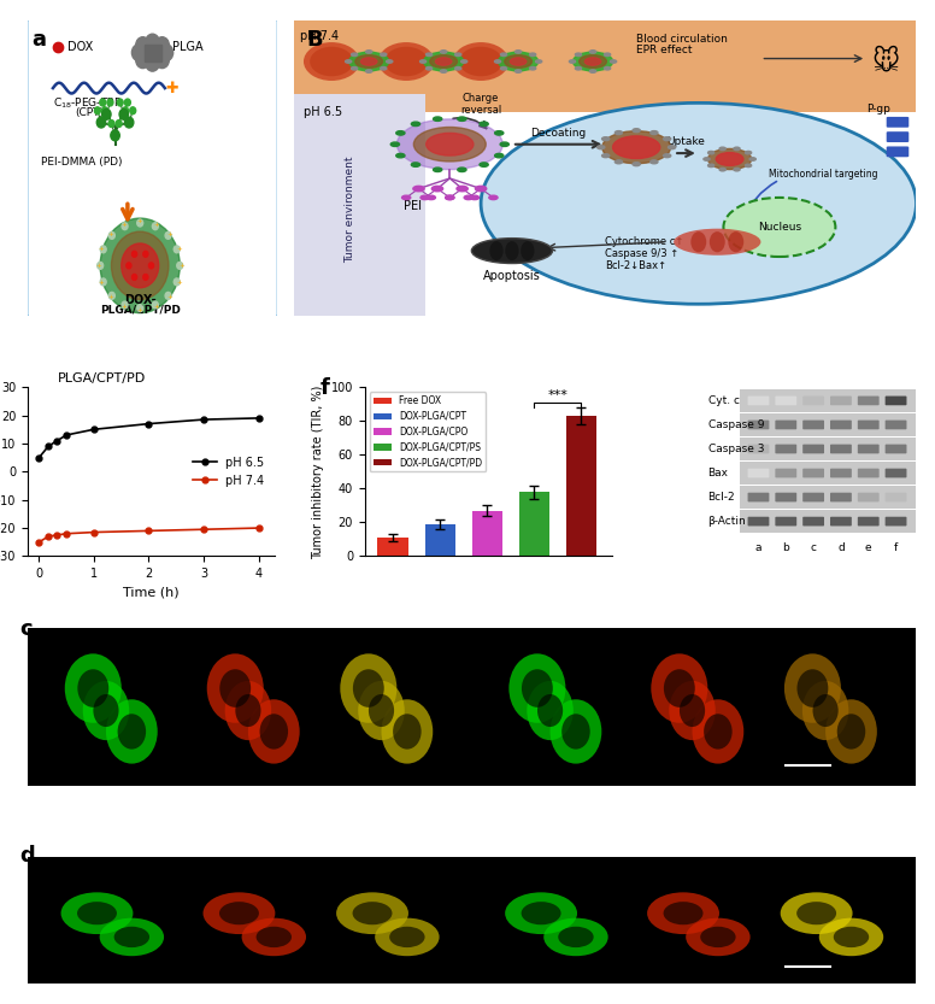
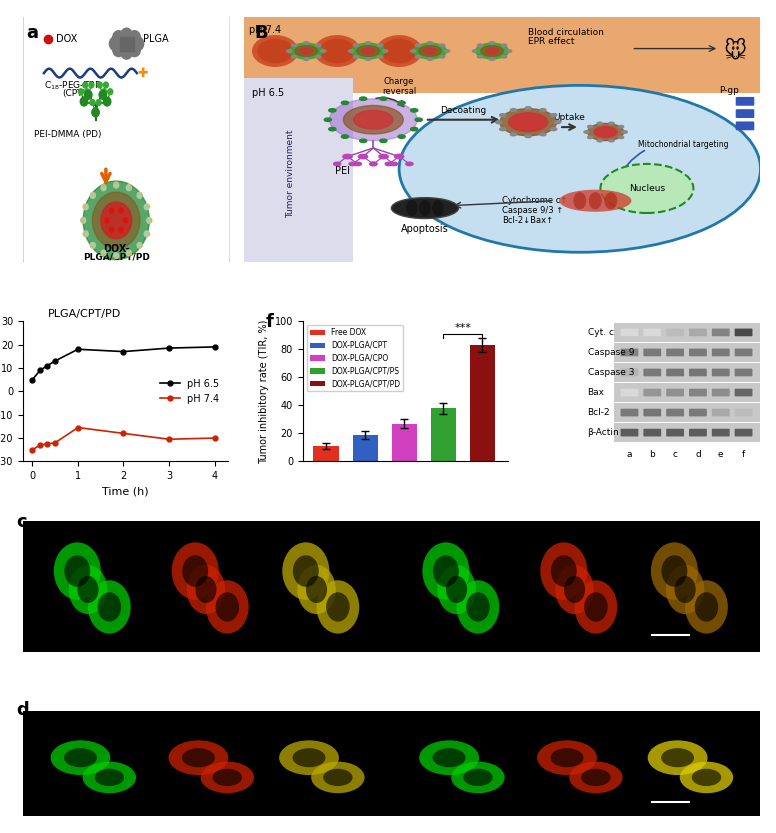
PLGA/CPT/PD/pH 6.5/1: 15.0 -> 18.0
PLGA/CPT/PD/pH 7.4/1: -21.5 -> -15.5
PLGA/CPT/PD/pH 7.4/2: -21.0 -> -18.0
